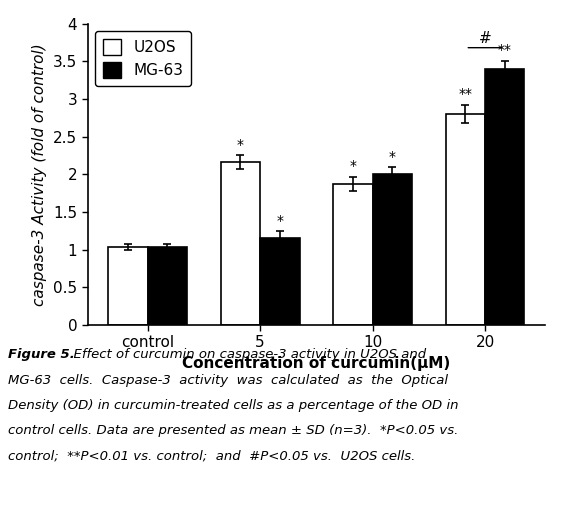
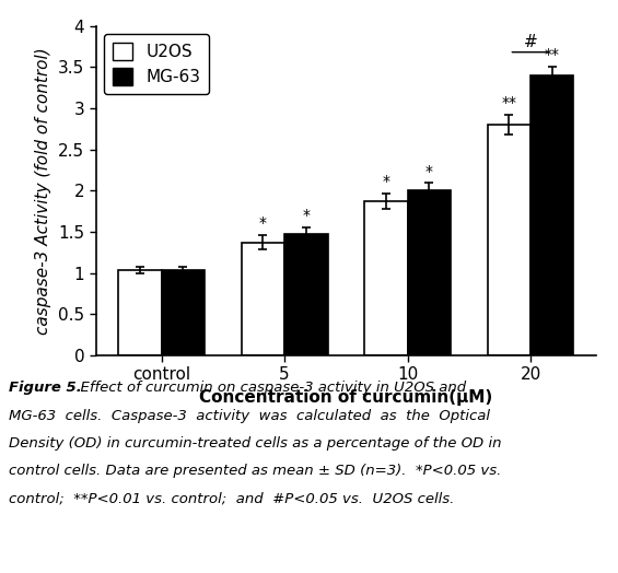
U2OS/5: 2.16 -> 1.37
MG-63/5: 1.16 -> 1.47
